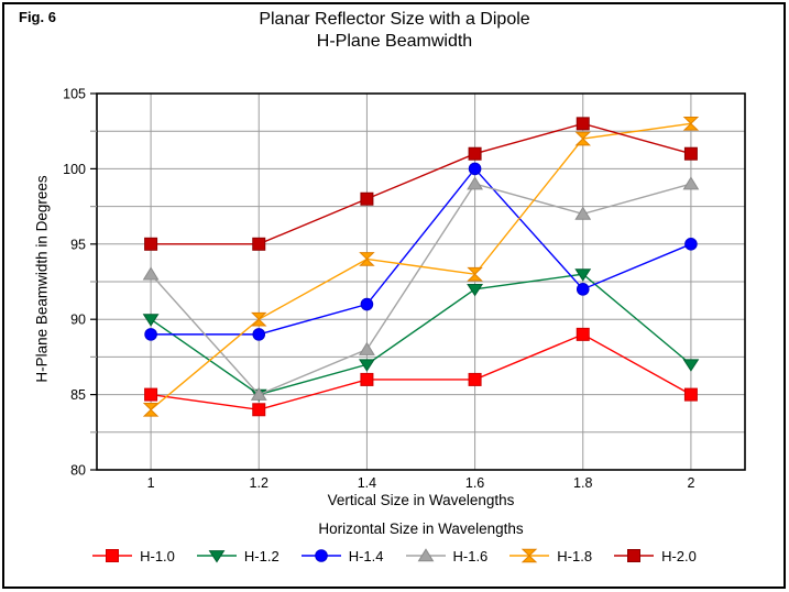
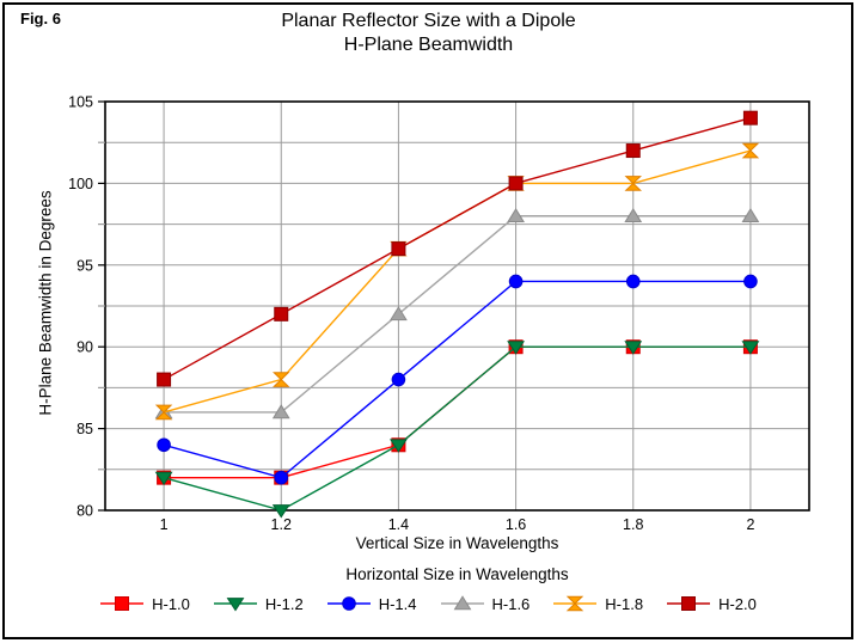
H-1.0/1: 85 -> 82
H-1.2/1: 90 -> 82
H-1.4/1: 89 -> 84
H-1.6/1: 93 -> 86
H-1.8/1: 84 -> 86
H-2.0/1: 95 -> 88
H-1.0/1.2: 84 -> 82
H-1.2/1.2: 85 -> 80
H-1.4/1.2: 89 -> 82
H-1.6/1.2: 85 -> 86
H-1.8/1.2: 90 -> 88
H-2.0/1.2: 95 -> 92
H-1.0/1.4: 86 -> 84
H-1.2/1.4: 87 -> 84
H-1.4/1.4: 91 -> 88
H-1.6/1.4: 88 -> 92
H-1.8/1.4: 94 -> 96
H-2.0/1.4: 98 -> 96
H-1.0/1.6: 86 -> 90
H-1.2/1.6: 92 -> 90
H-1.4/1.6: 100 -> 94
H-1.6/1.6: 99 -> 98
H-1.8/1.6: 93 -> 100
H-2.0/1.6: 101 -> 100
H-1.0/1.8: 89 -> 90
H-1.2/1.8: 93 -> 90
H-1.4/1.8: 92 -> 94
H-1.6/1.8: 97 -> 98
H-1.8/1.8: 102 -> 100
H-2.0/1.8: 103 -> 102
H-1.0/2: 85 -> 90
H-1.2/2: 87 -> 90
H-1.4/2: 95 -> 94
H-1.6/2: 99 -> 98
H-1.8/2: 103 -> 102
H-2.0/2: 101 -> 104
